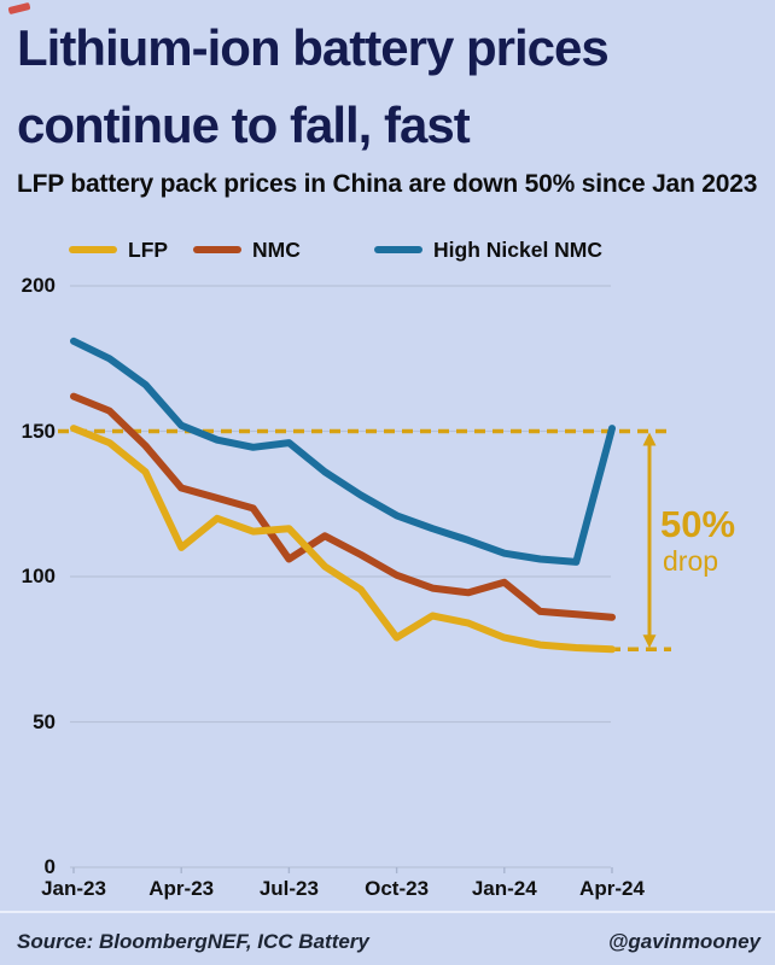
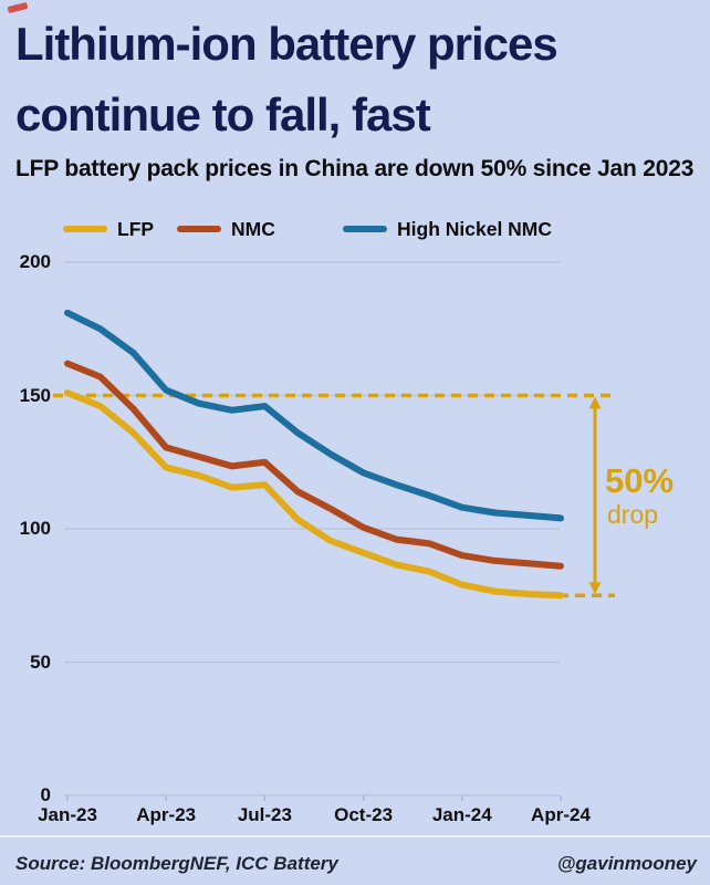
LFP/Apr-23: 110 -> 123
NMC/Jul-23: 106 -> 125
LFP/Oct-23: 79 -> 91
NMC/Jan-24: 98 -> 90
High Nickel NMC/Apr-24: 151 -> 104
